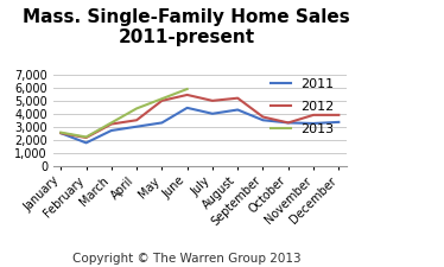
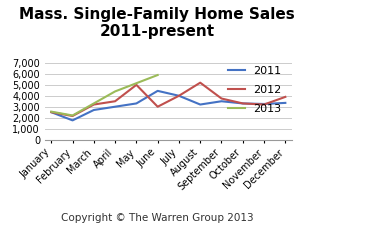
2012/June: 5,400 -> 3,000
2012/July: 5,000 -> 4,000
2011/August: 4,300 -> 3,200
2012/November: 3,900 -> 3,200
